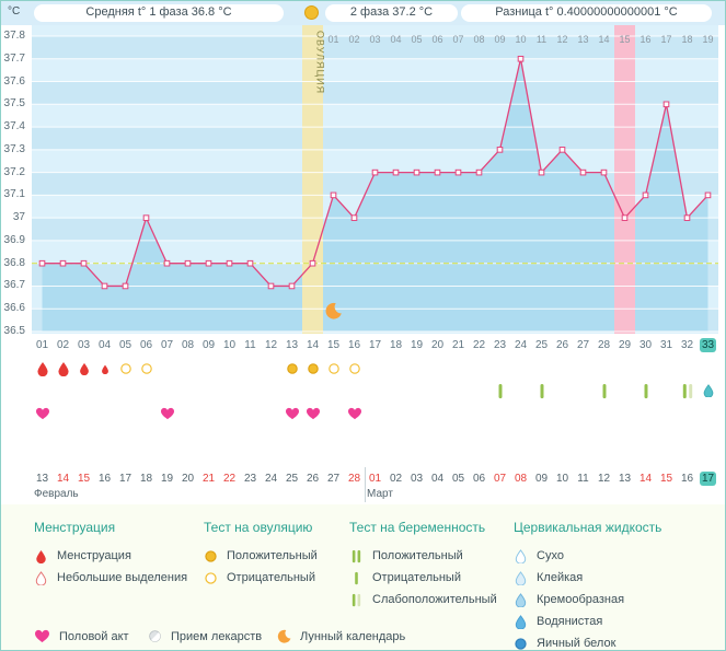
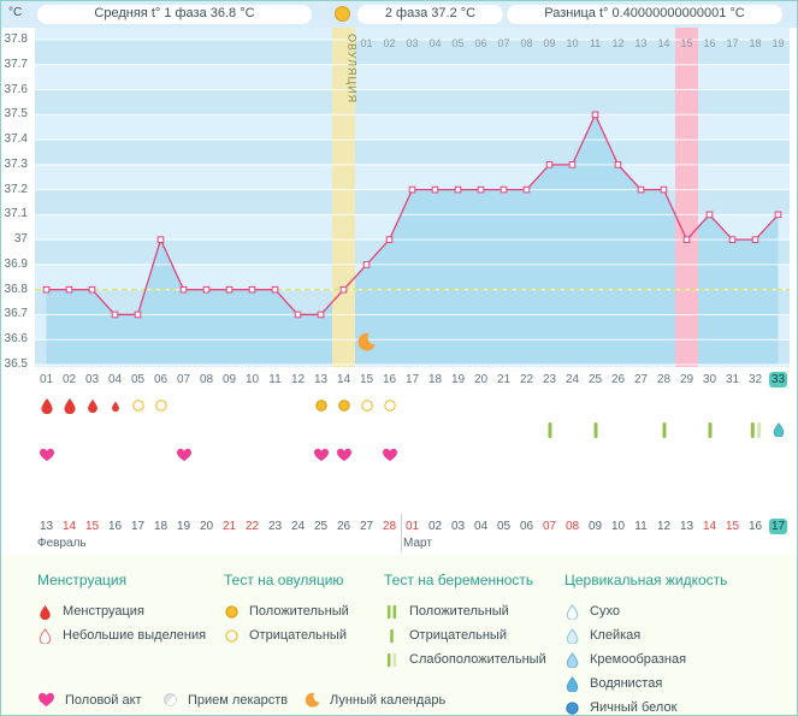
15: 37.1 -> 36.9
24: 37.7 -> 37.3
25: 37.2 -> 37.5
31: 37.5 -> 37.0
